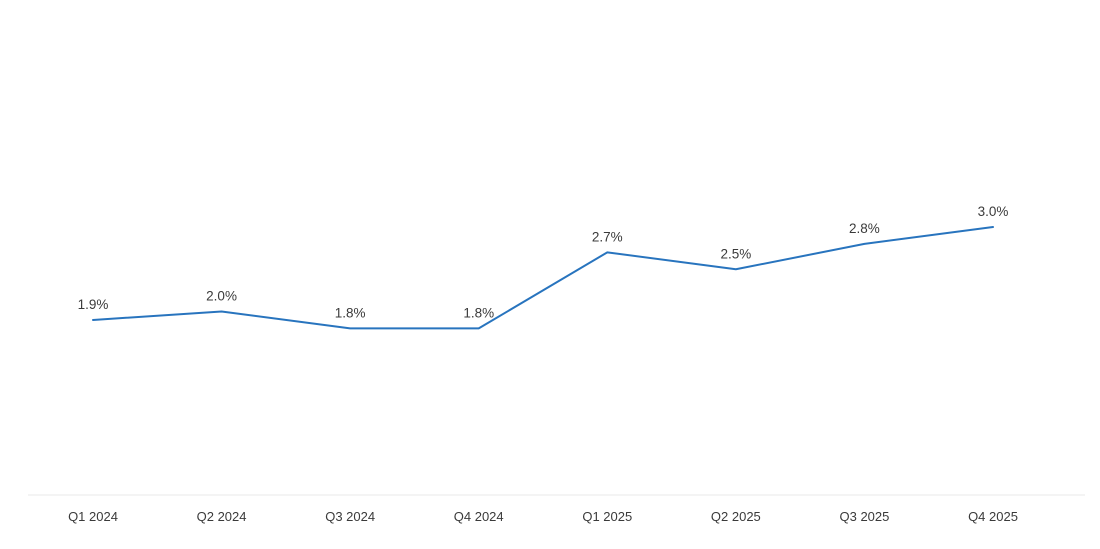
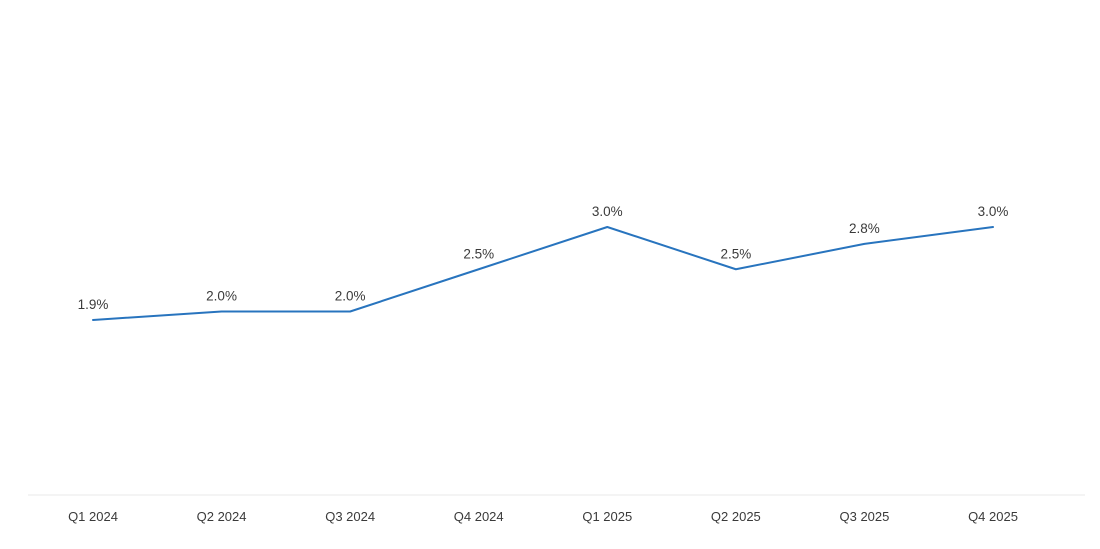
Q3 2024: 1.8% -> 2.0%
Q4 2024: 1.8% -> 2.5%
Q1 2025: 2.7% -> 3.0%
